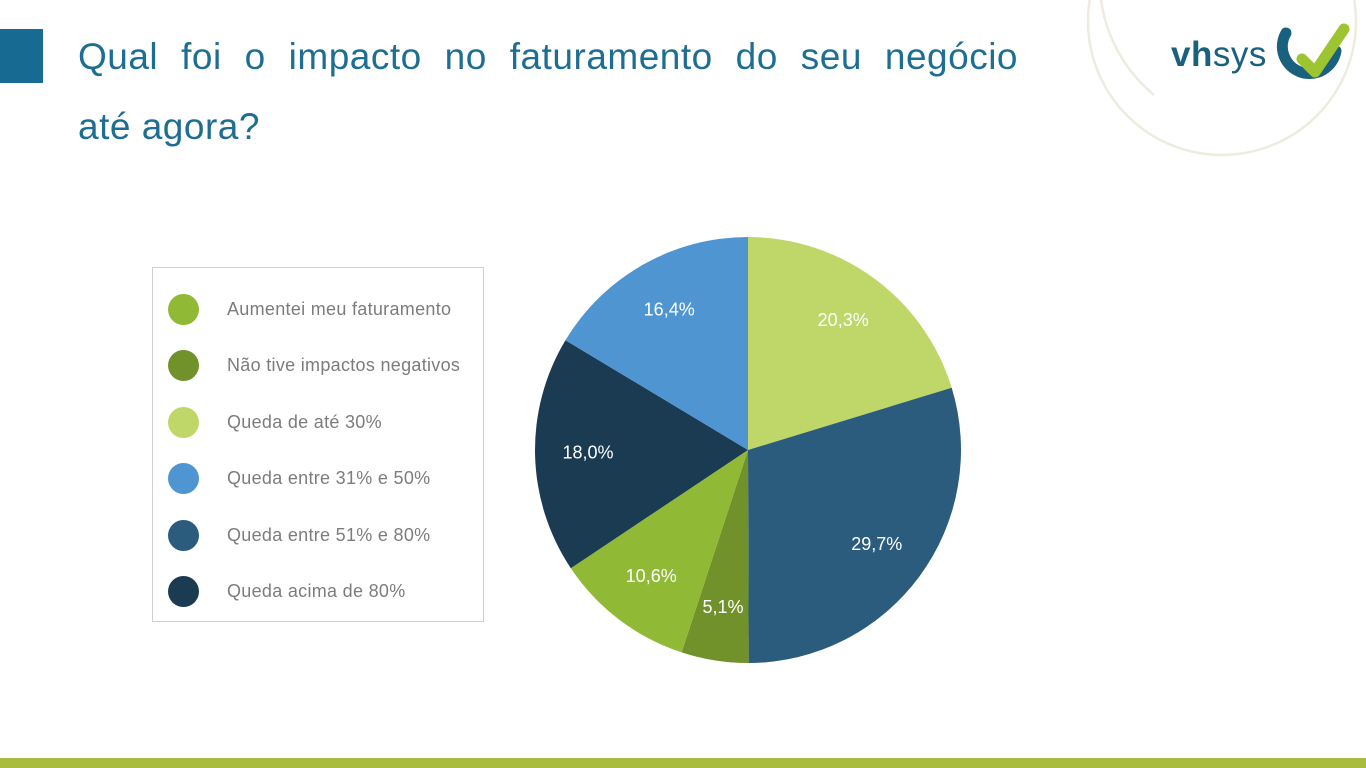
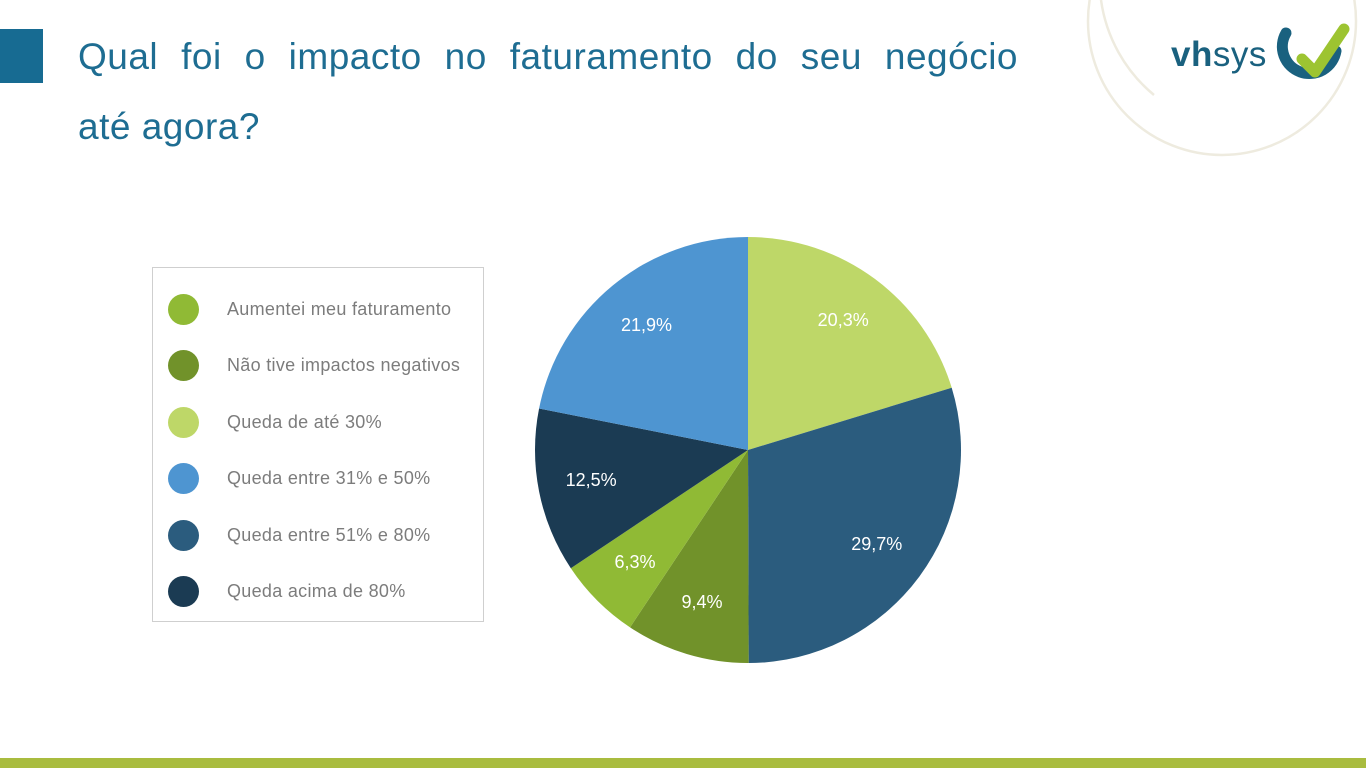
Não tive impactos negativos: 5,1% -> 9,4%
Aumentei meu faturamento: 10,6% -> 6,3%
Queda acima de 80%: 18,0% -> 12,5%
Queda entre 31% e 50%: 16,4% -> 21,9%
